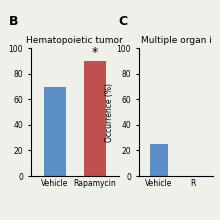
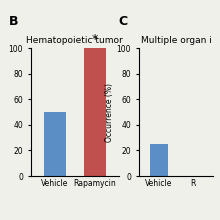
Hematopoietic tumor/Vehicle: 70 -> 50
Hematopoietic tumor/Rapamycin: 90 -> 100
